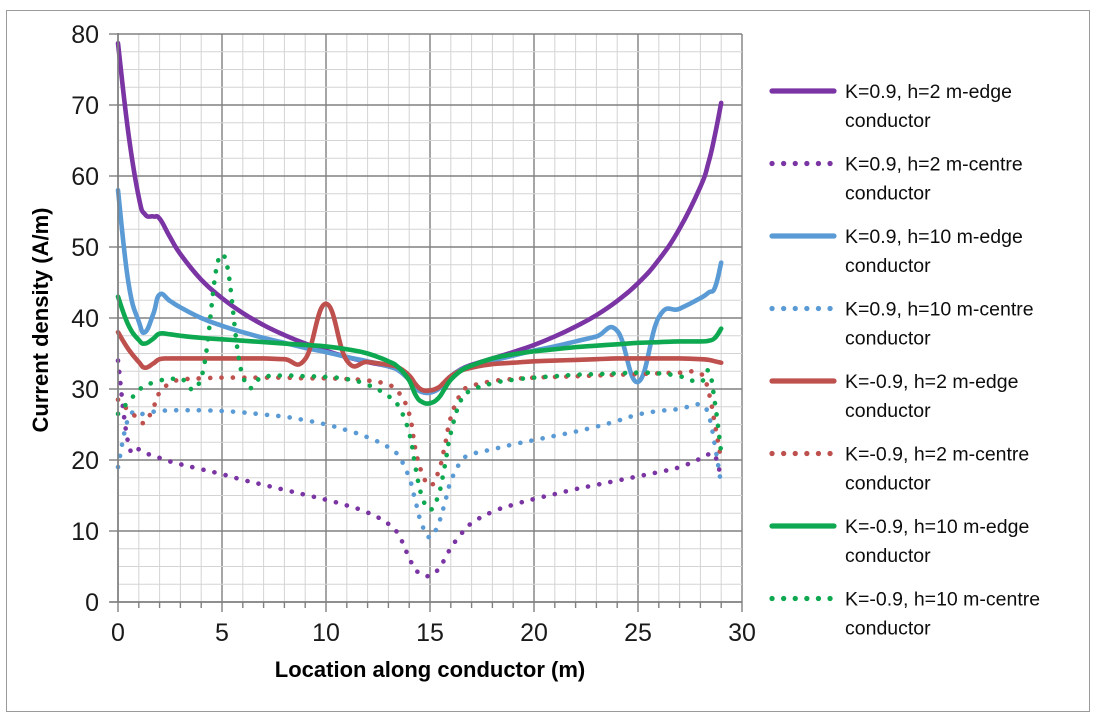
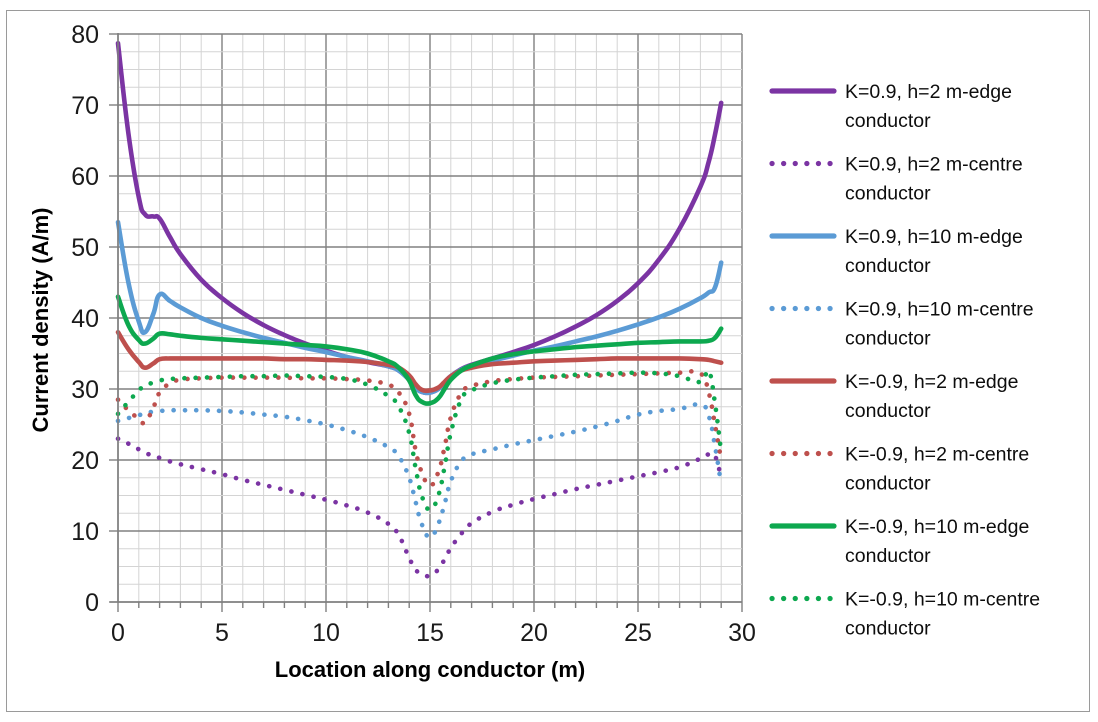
K=0.9, h=2 m-centre conductor/0: 34 -> 23
K=0.9, h=10 m-edge conductor/0: 58 -> 54
K=0.9, h=10 m-centre conductor/0: 19 -> 26
K=-0.9, h=10 m-centre conductor/5: 49 -> 32
K=-0.9, h=2 m-edge conductor/10: 42 -> 34
K=0.9, h=10 m-edge conductor/25: 31 -> 39
